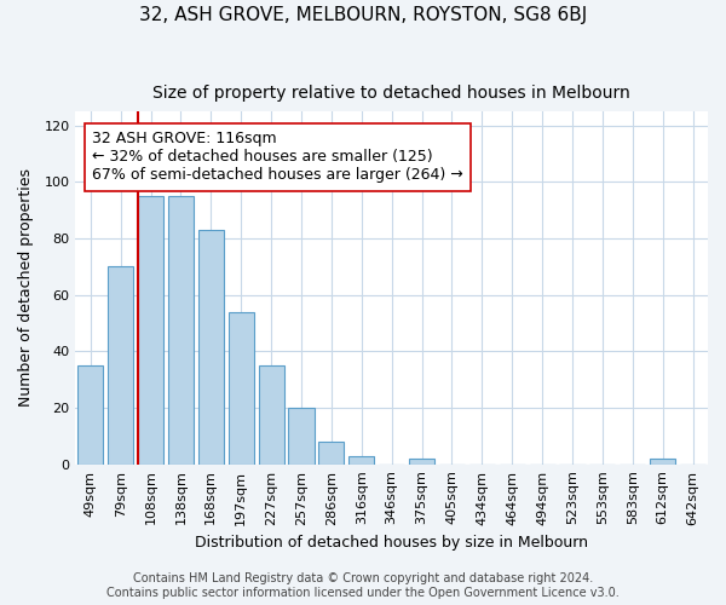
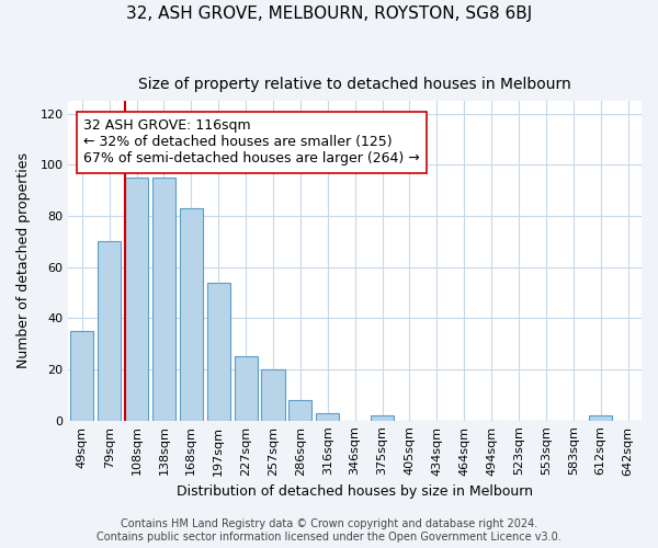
227sqm: 35 -> 25
